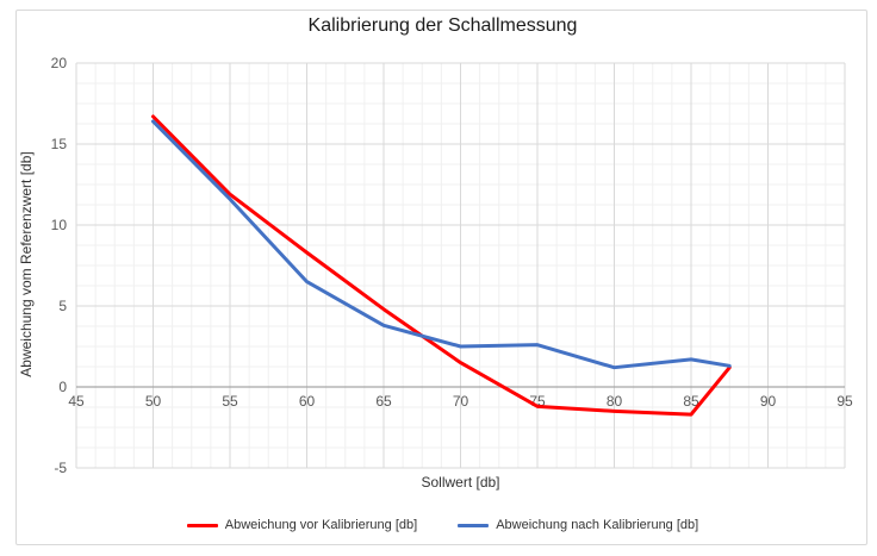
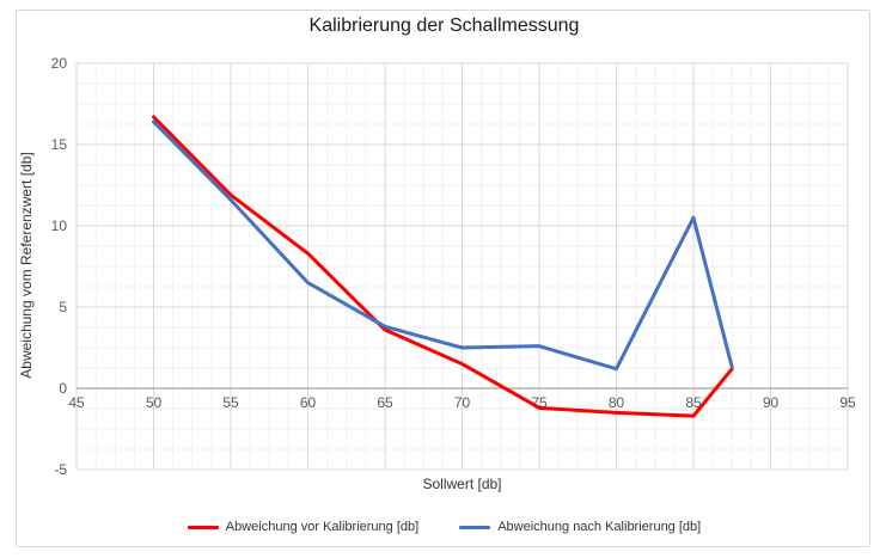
Abweichung vor Kalibrierung [db]/65: 4.8 -> 3.6
Abweichung nach Kalibrierung [db]/85: 1.7 -> 10.5
